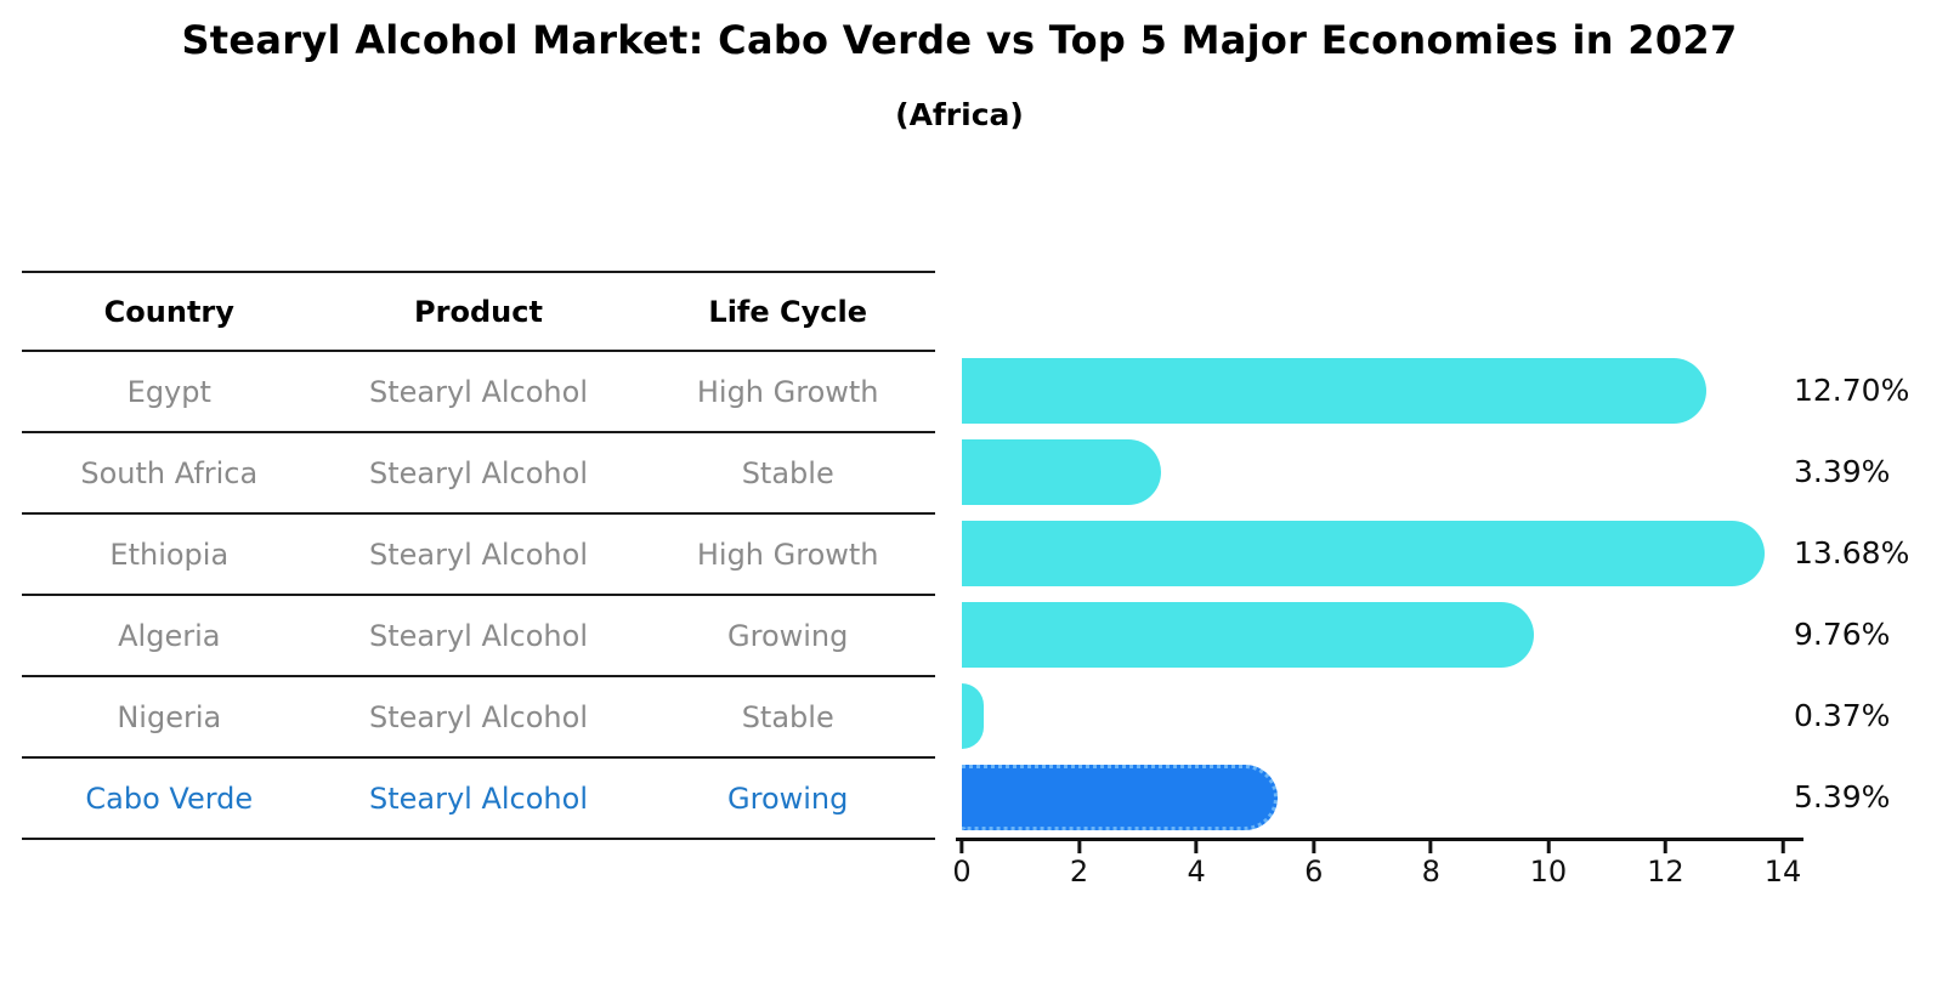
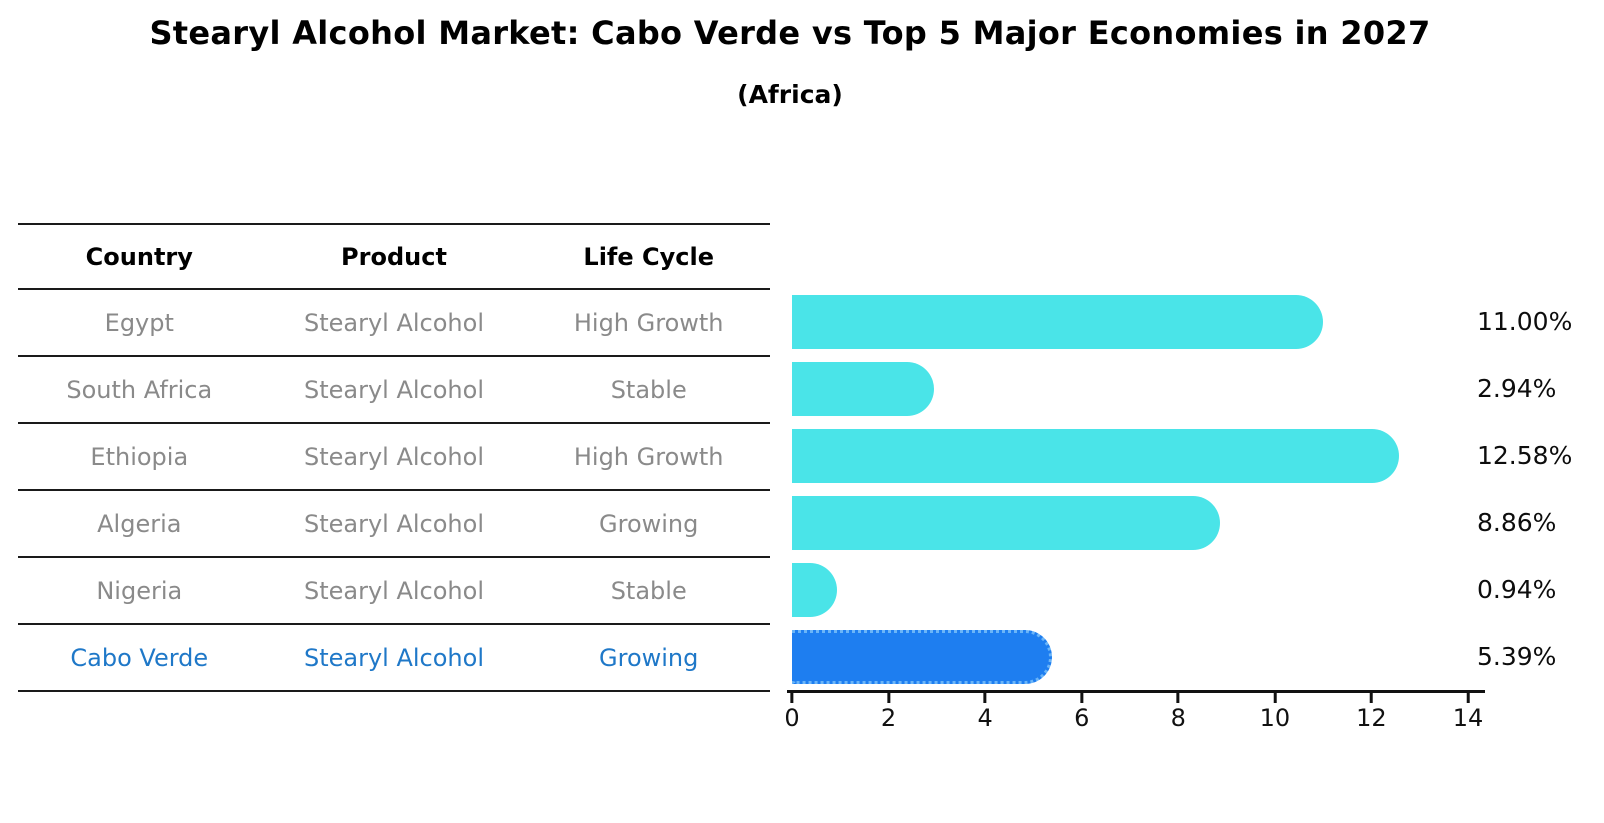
Egypt: 12.70% -> 11.00%
South Africa: 3.39% -> 2.94%
Ethiopia: 13.68% -> 12.58%
Algeria: 9.76% -> 8.86%
Nigeria: 0.37% -> 0.94%
